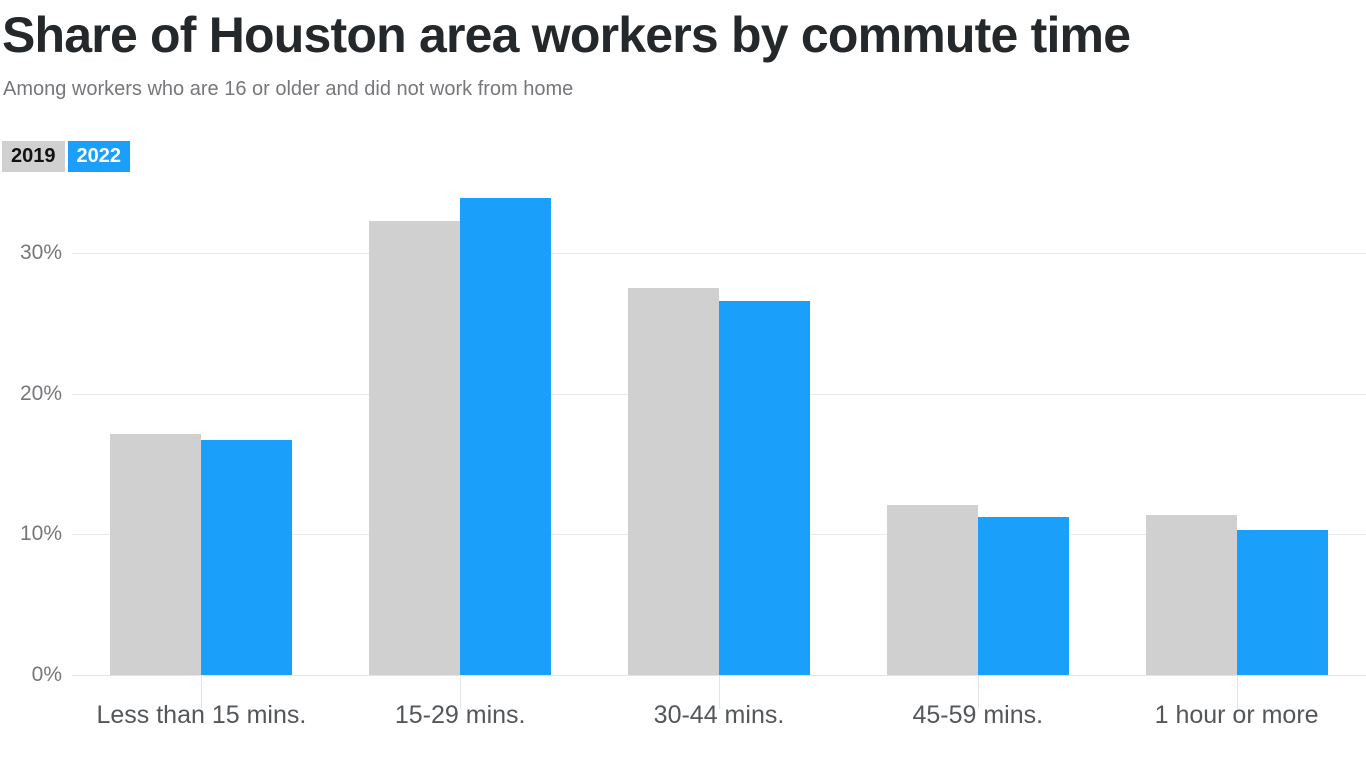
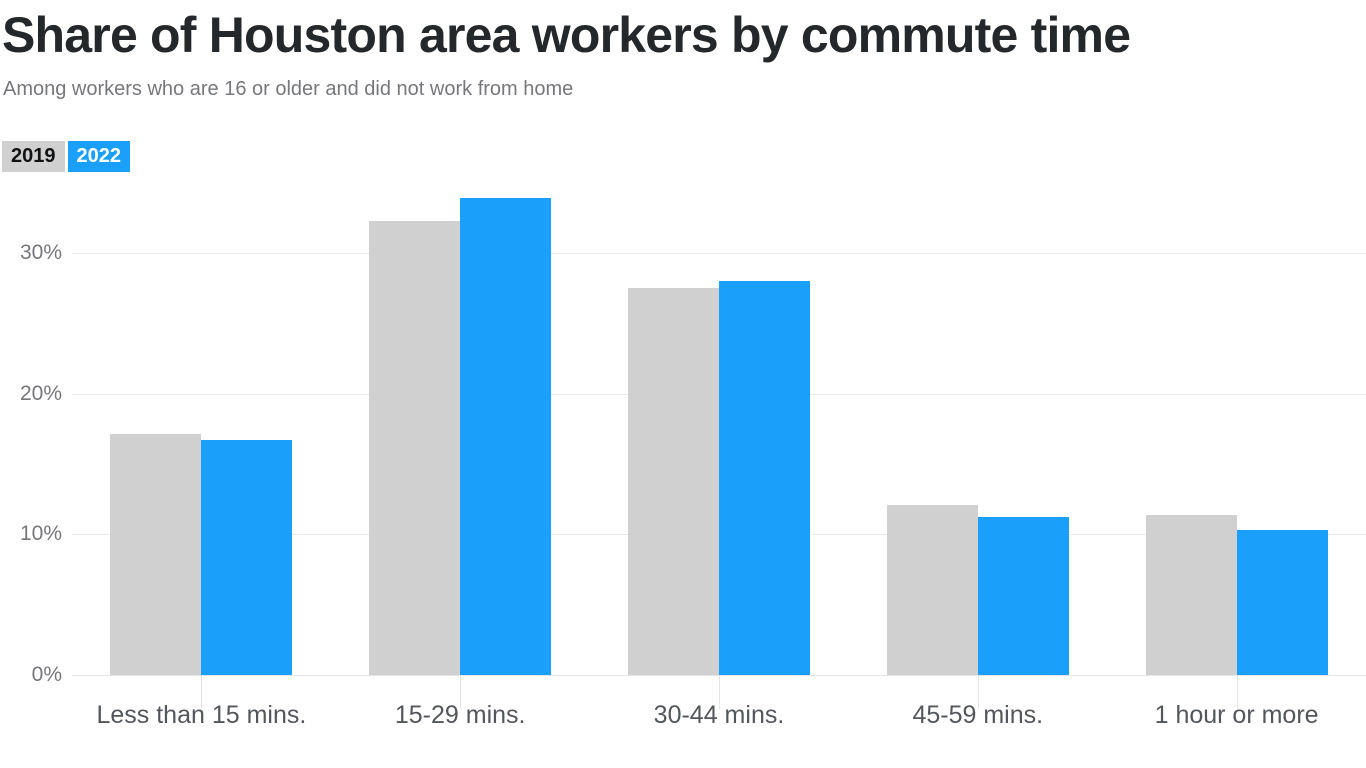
2022/30-44 mins.: 26.6% -> 28.0%
